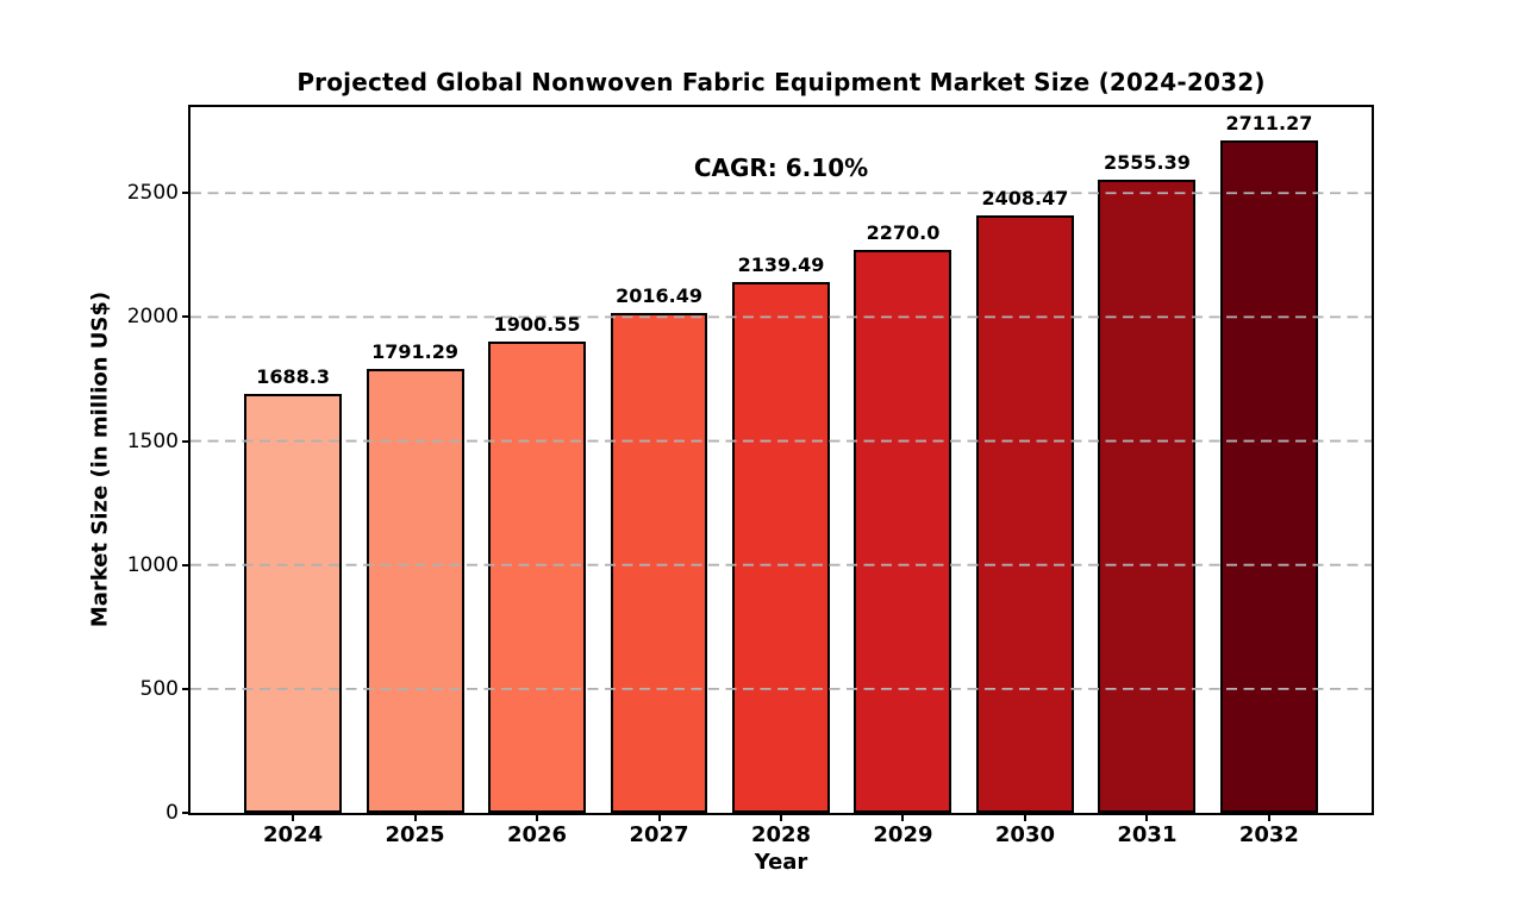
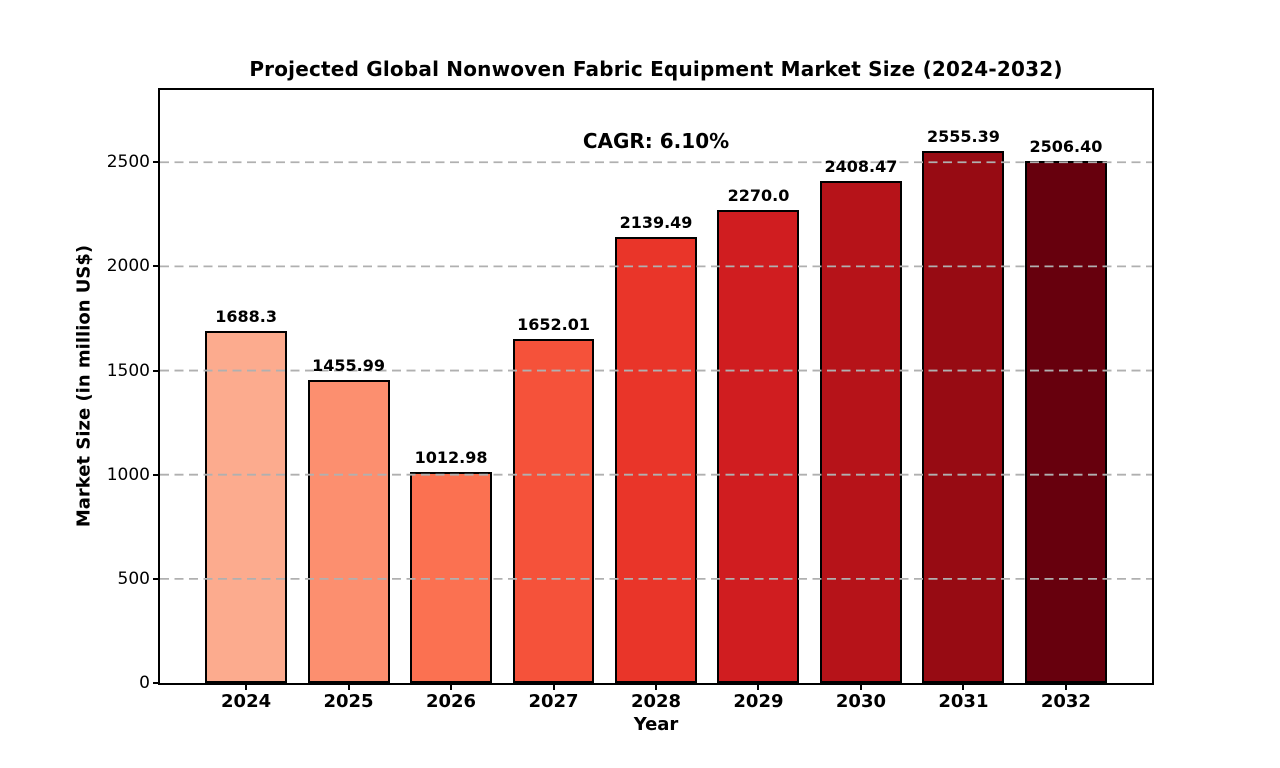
2025: 1791.29 -> 1455.99
2026: 1900.55 -> 1012.98
2027: 2016.49 -> 1652.01
2032: 2711.27 -> 2506.40
